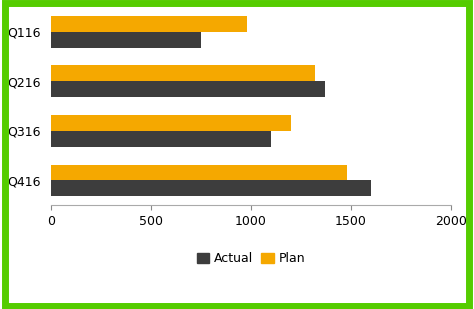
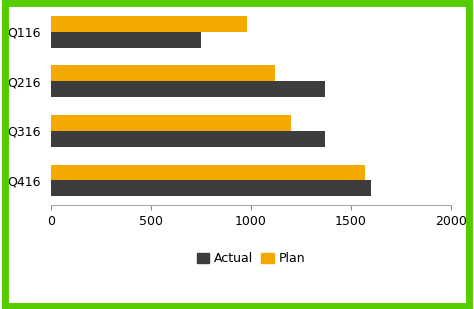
Plan/Q216: 1320 -> 1120
Actual/Q316: 1100 -> 1370
Plan/Q416: 1480 -> 1570
